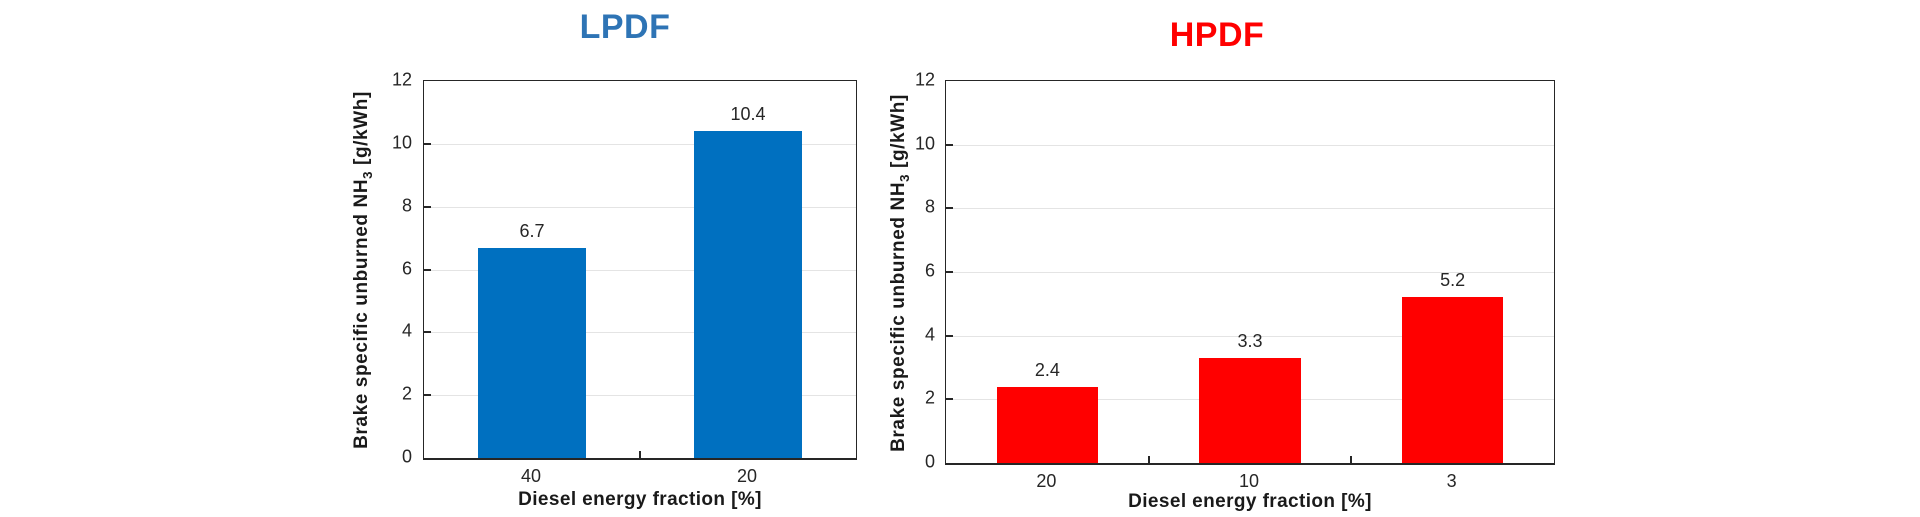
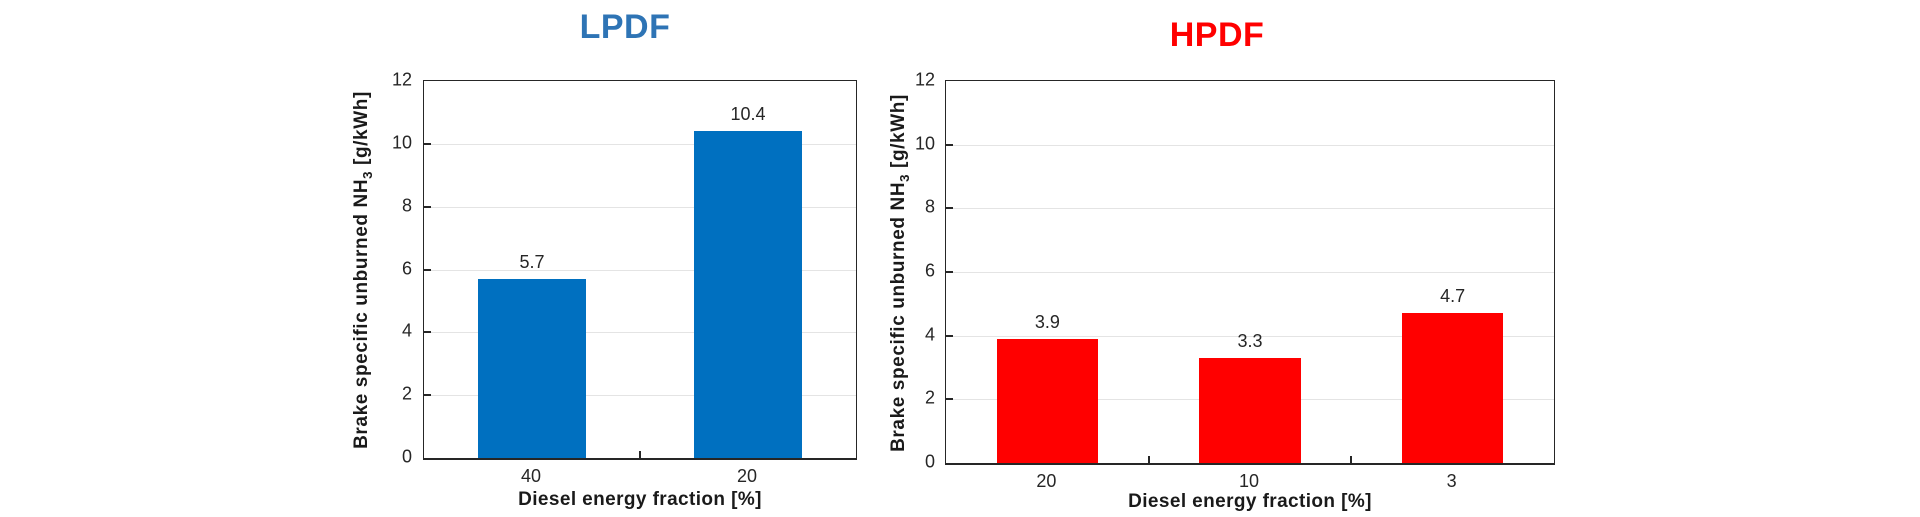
LPDF/40: 6.7 -> 5.7
HPDF/20: 2.4 -> 3.9
HPDF/3: 5.2 -> 4.7
